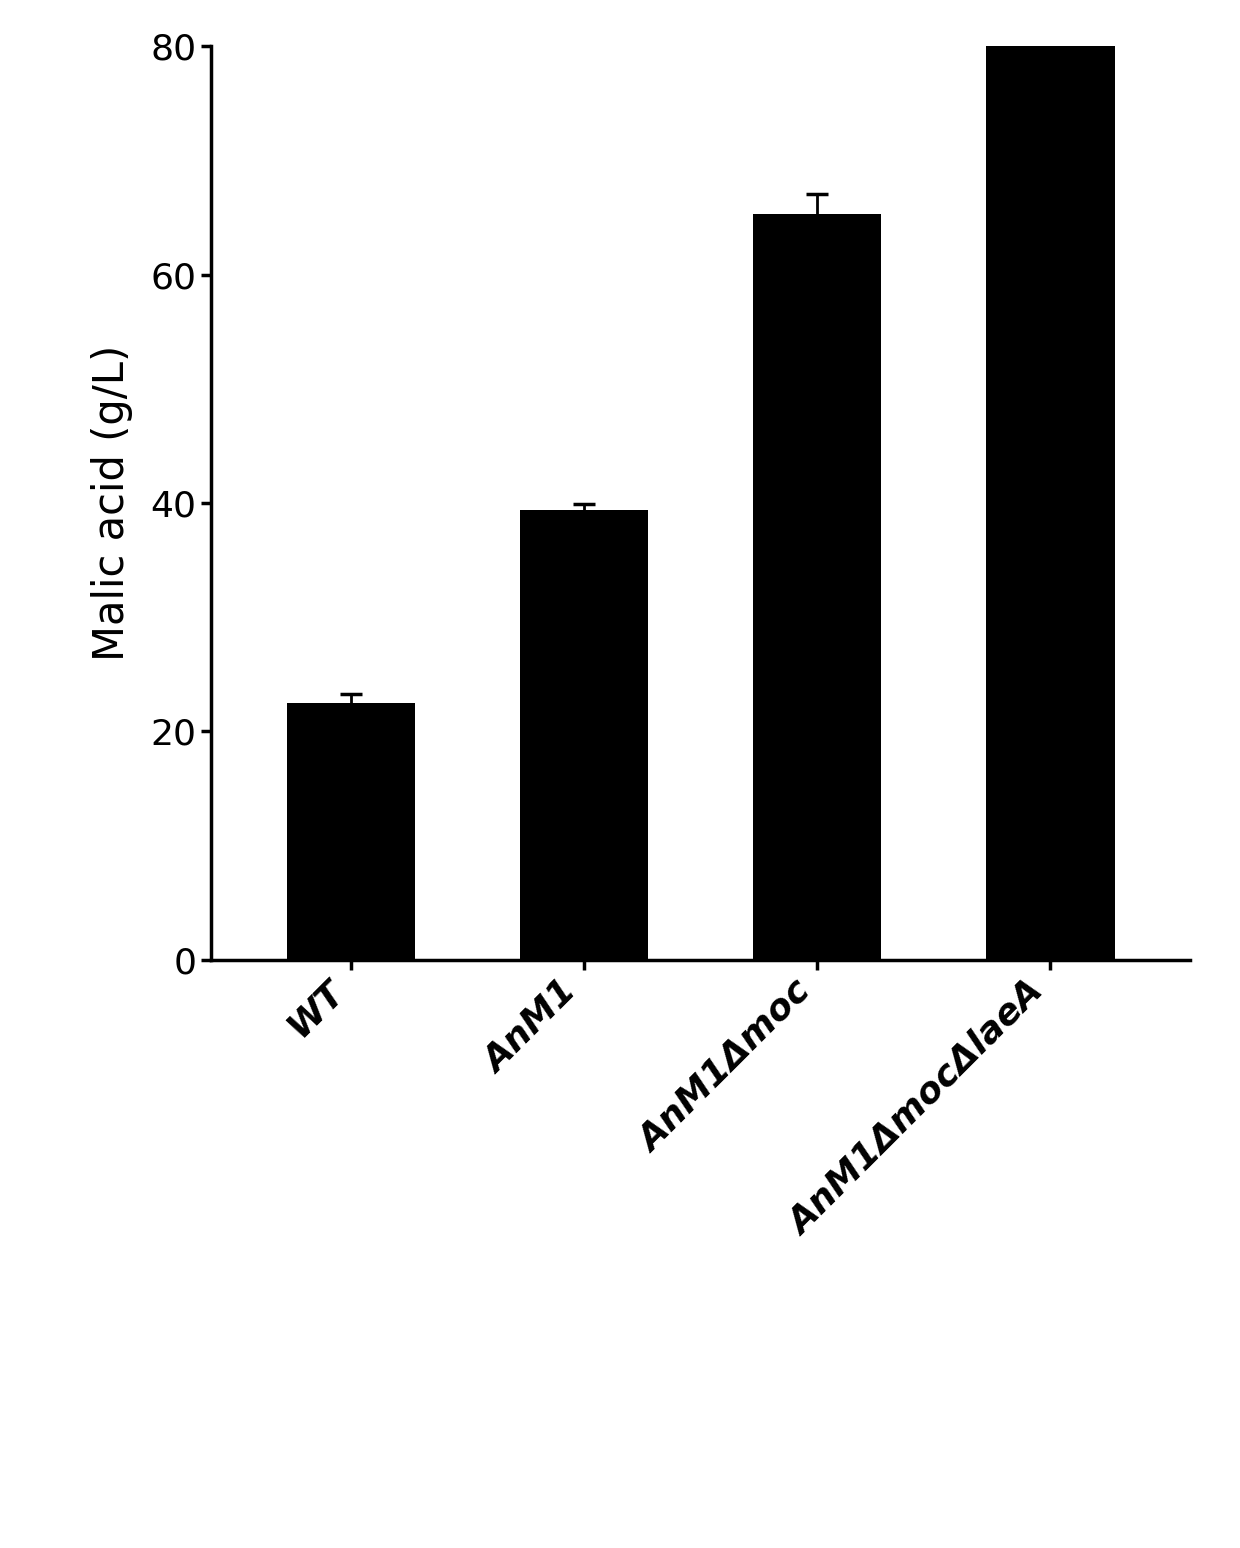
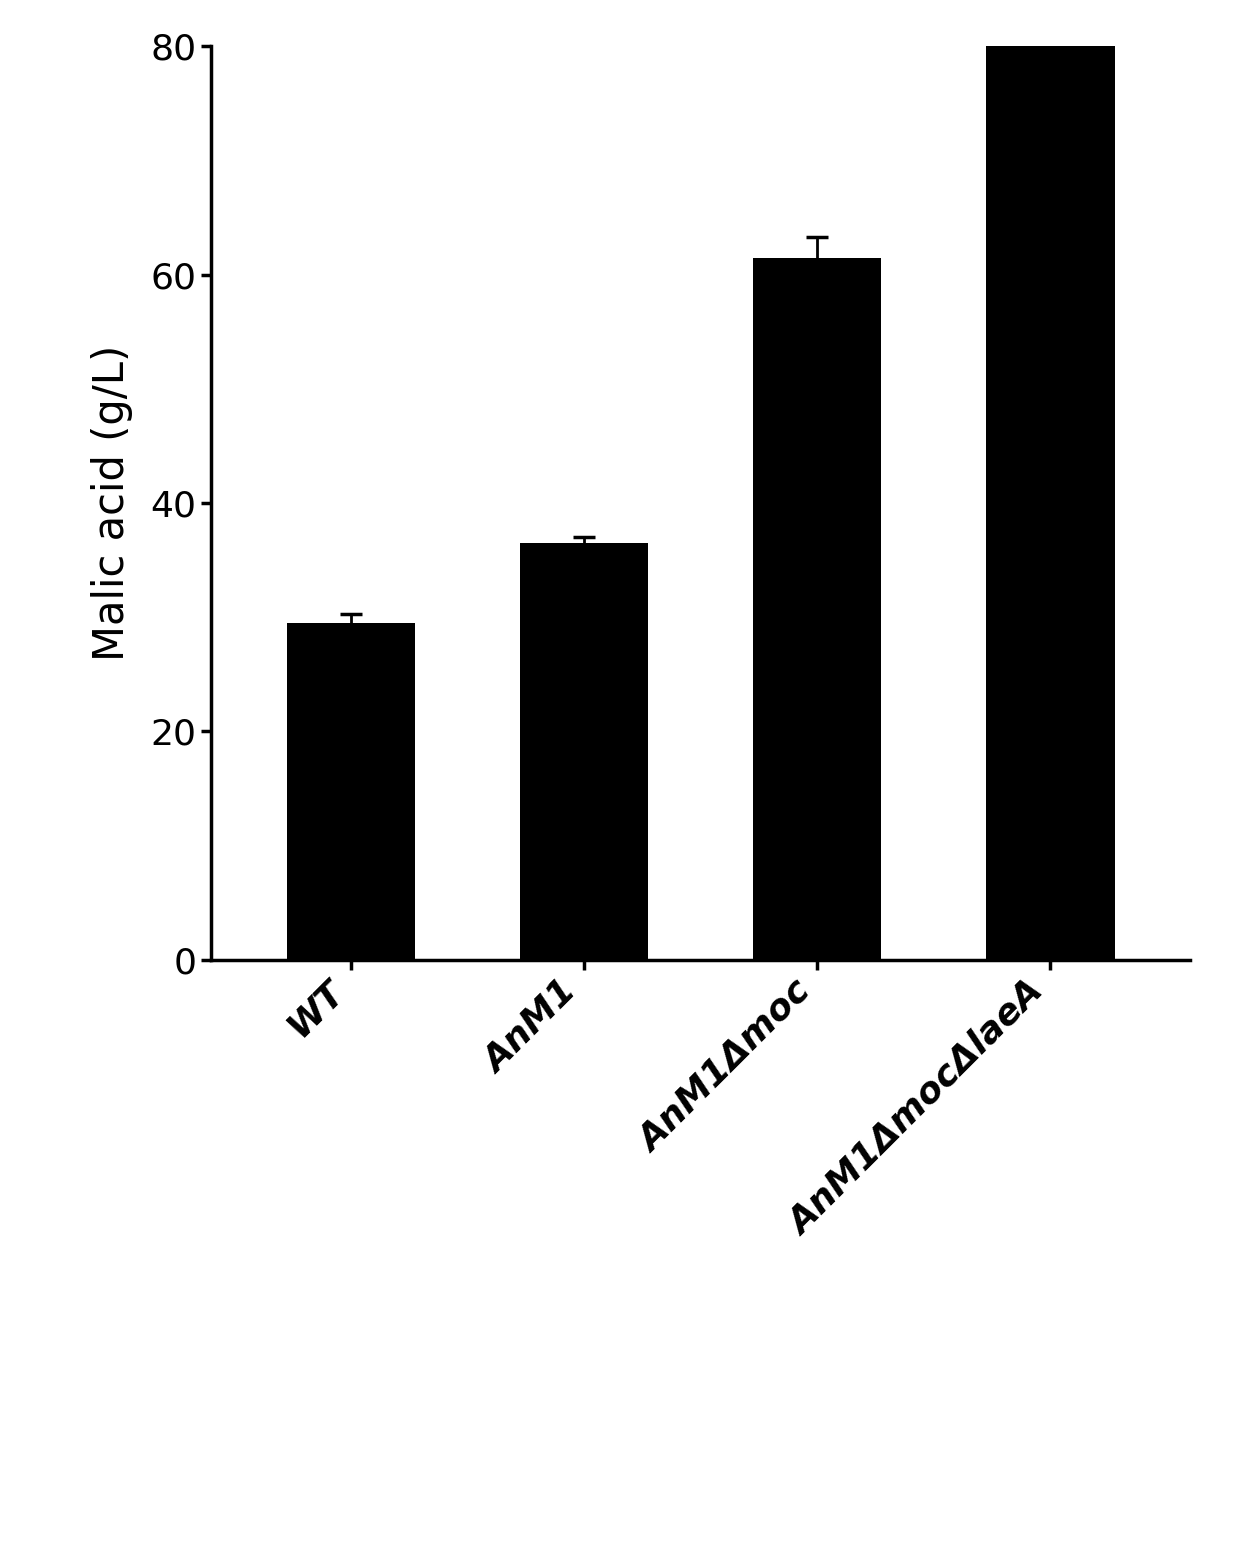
WT: 22.5 -> 29.5
AnM1: 39.4 -> 36.5
AnM1Δmoc: 65.3 -> 61.5
